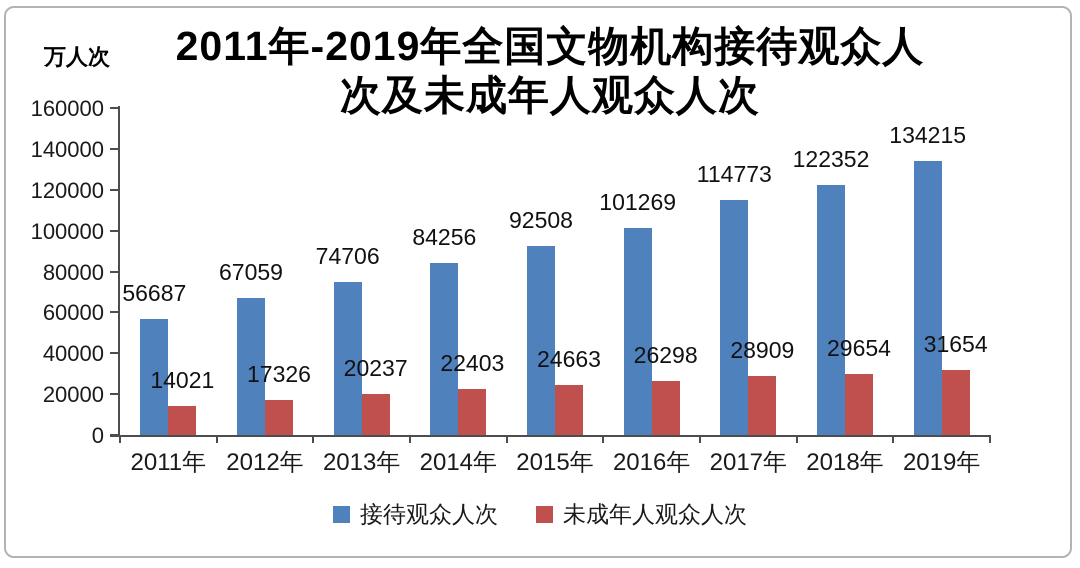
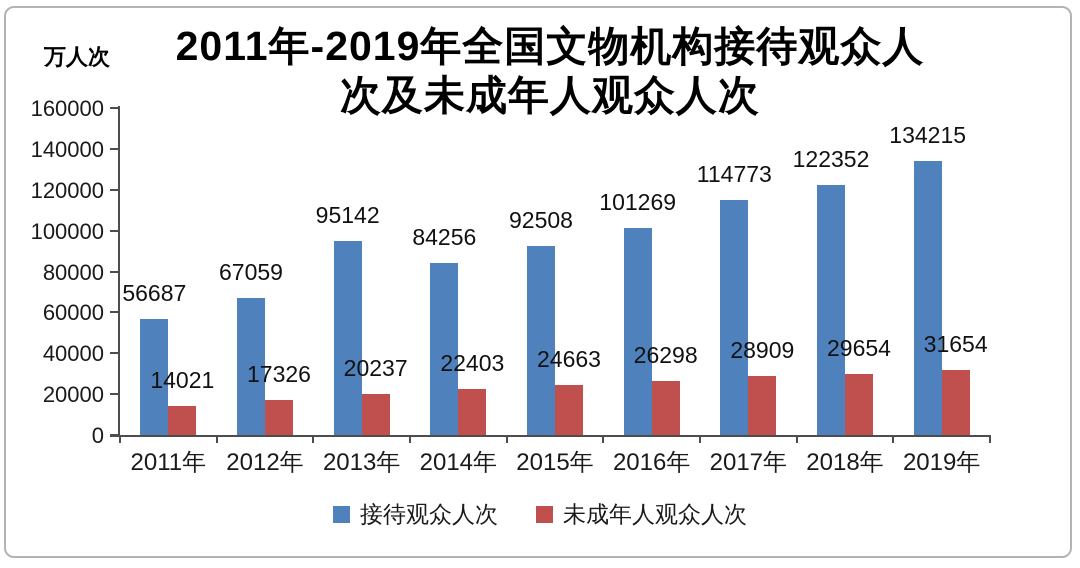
接待观众人次/2013年: 74706 -> 95142
